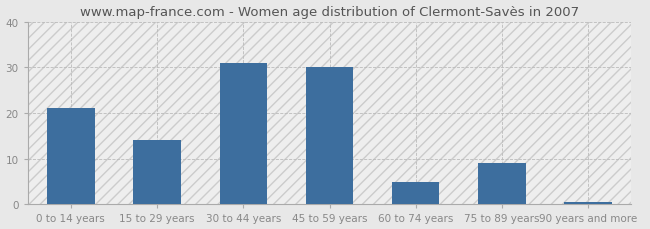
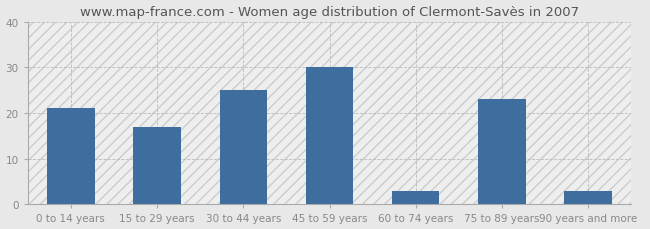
15 to 29 years: 14.0 -> 17.0
30 to 44 years: 31.0 -> 25.0
60 to 74 years: 5.0 -> 3.0
75 to 89 years: 9.0 -> 23.0
90 years and more: 0.5 -> 3.0
